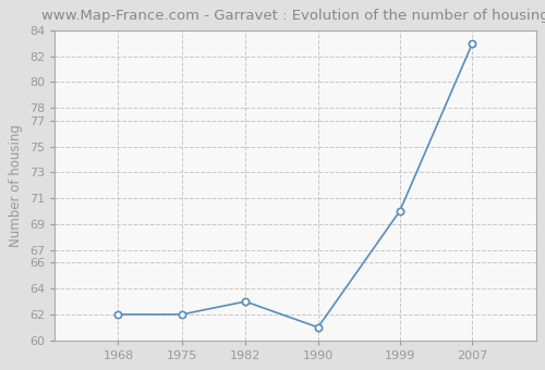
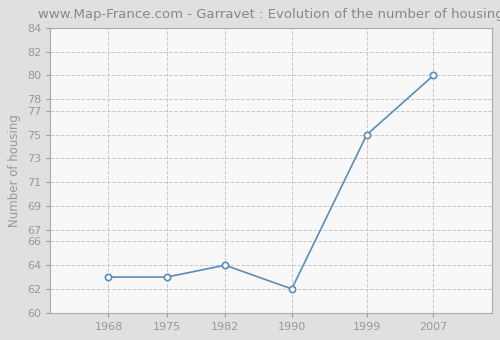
1968: 62 -> 63
1975: 62 -> 63
1982: 63 -> 64
1990: 61 -> 62
1999: 70 -> 75
2007: 83 -> 80
